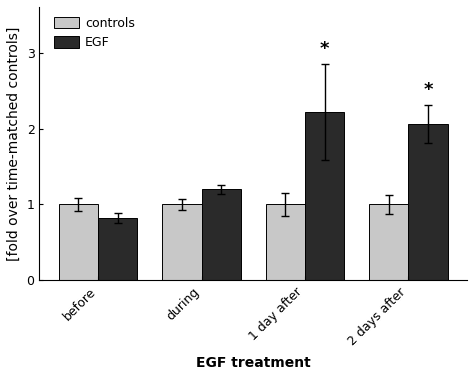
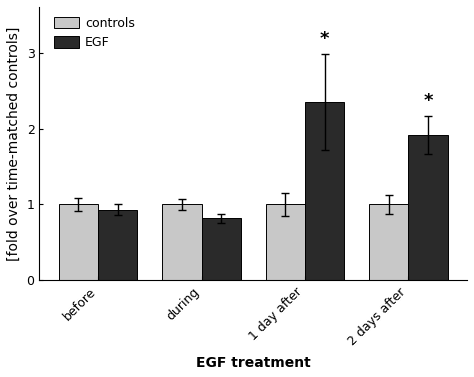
EGF/before: 0.82 -> 0.93
EGF/during: 1.20 -> 0.82
EGF/1 day after: 2.22 -> 2.35
EGF/2 days after: 2.06 -> 1.92
